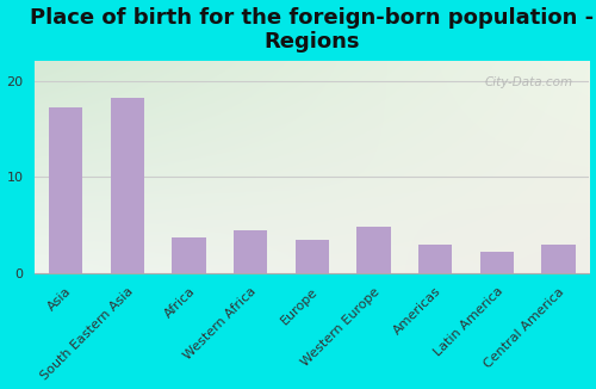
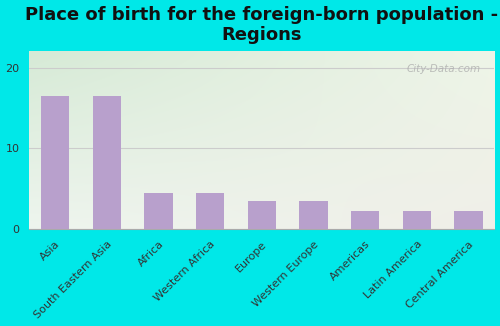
Asia: 17.2 -> 16.5
South Eastern Asia: 18.2 -> 16.5
Africa: 3.8 -> 4.5
Western Europe: 4.8 -> 3.5
Americas: 3.0 -> 2.2
Central America: 3.0 -> 2.2
